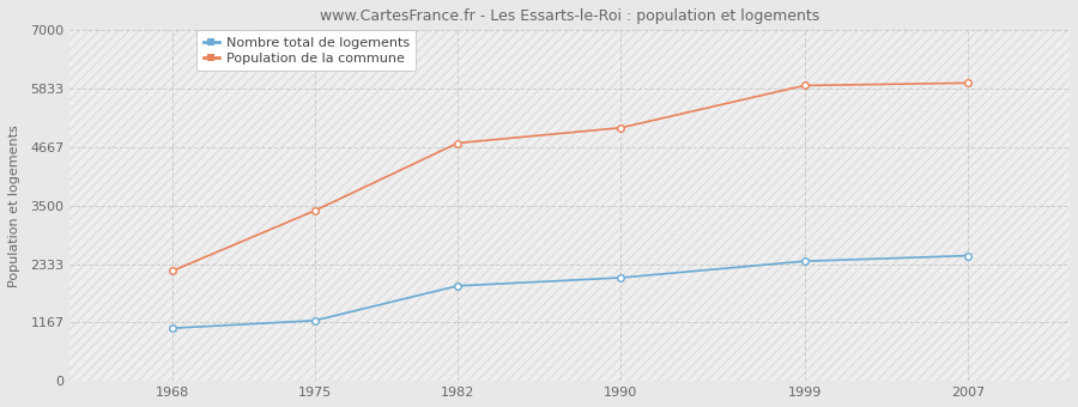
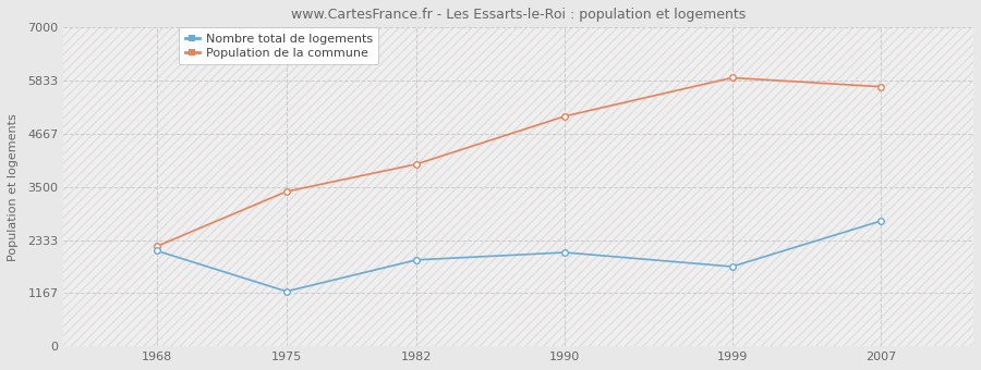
Nombre total de logements/1968: 1050 -> 2100
Population de la commune/1982: 4750 -> 4000
Nombre total de logements/1999: 2390 -> 1750
Nombre total de logements/2007: 2500 -> 2750
Population de la commune/2007: 5950 -> 5700
